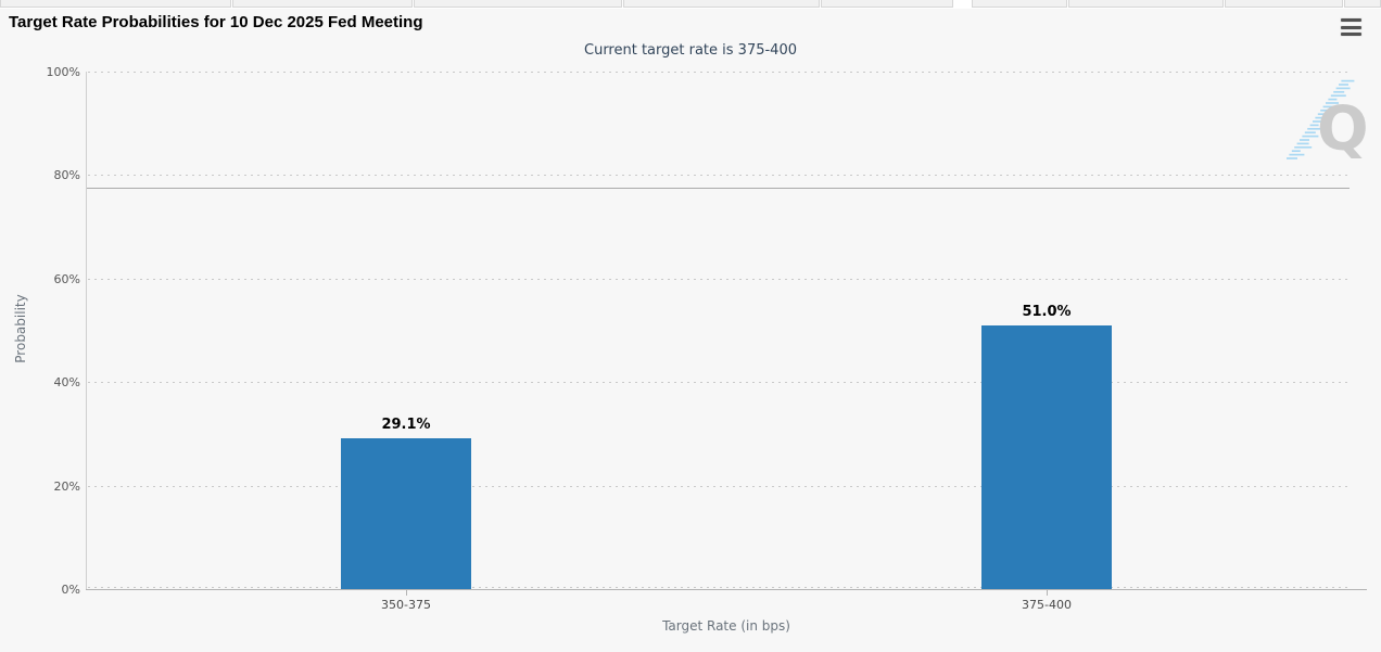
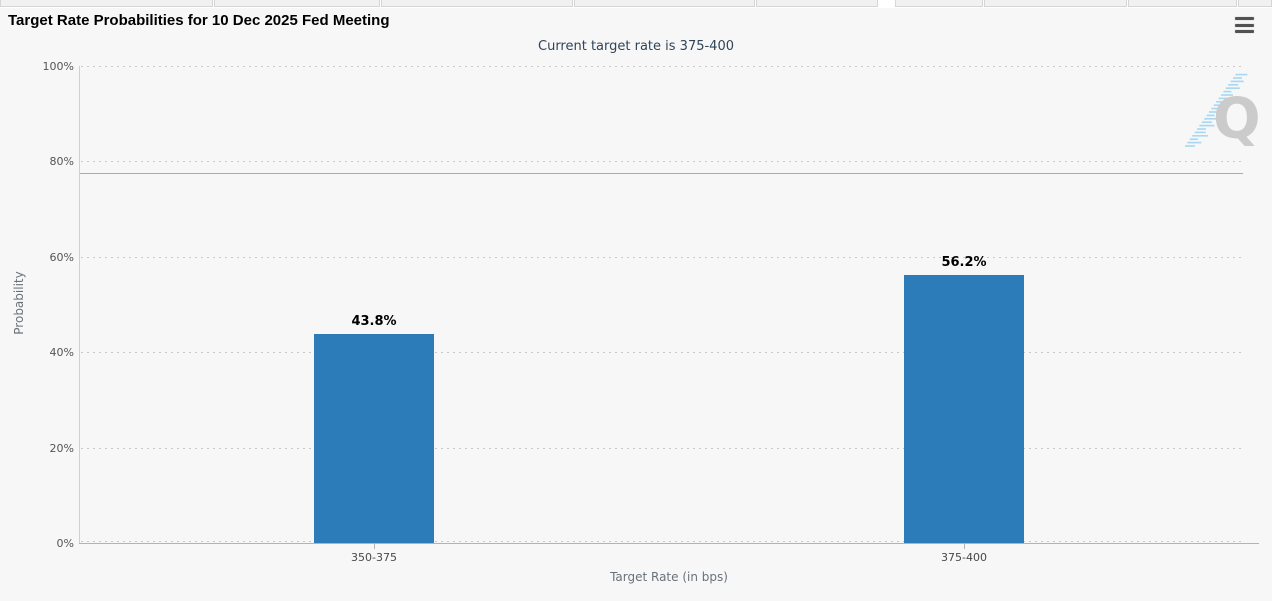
350-375: 29.1% -> 43.8%
375-400: 51.0% -> 56.2%
